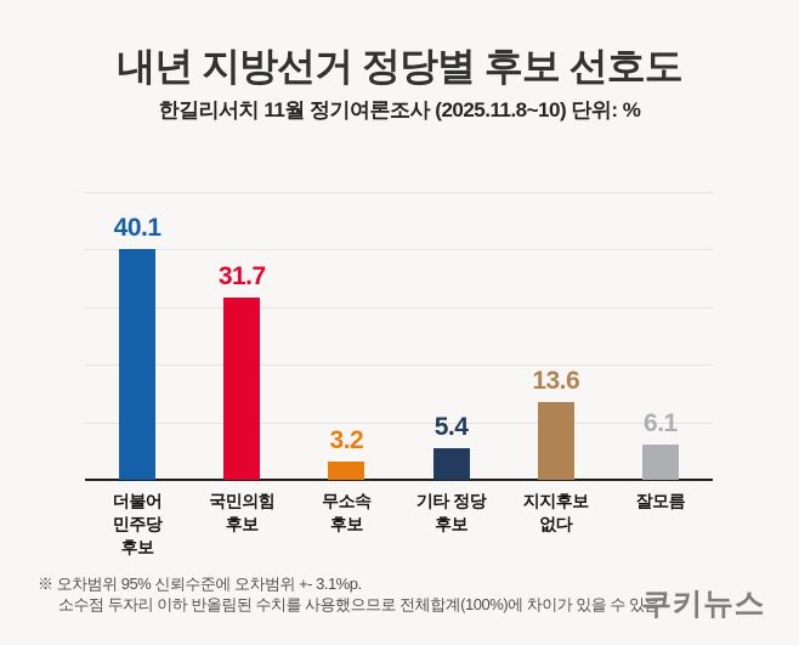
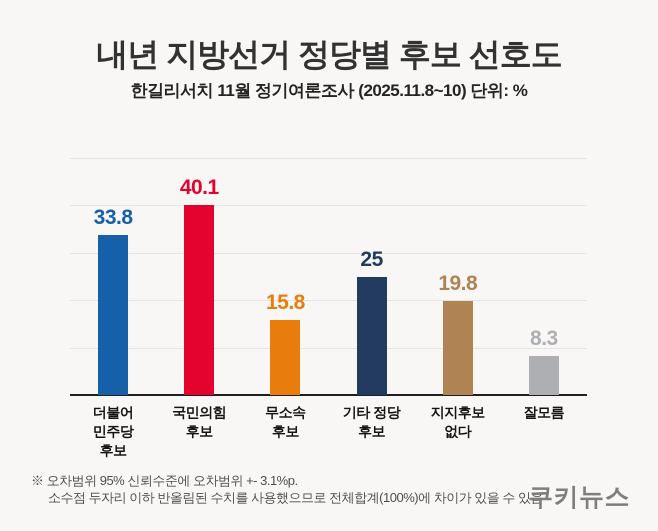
더불어 민주당 후보: 40.1 -> 33.8
국민의힘 후보: 31.7 -> 40.1
무소속 후보: 3.2 -> 15.8
기타 정당 후보: 5.4 -> 25
지지후보 없다: 13.6 -> 19.8
잘모름: 6.1 -> 8.3
